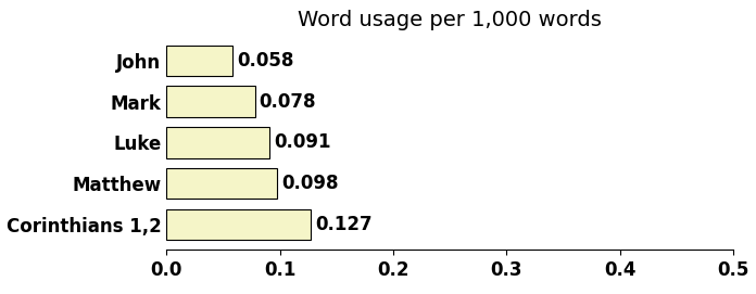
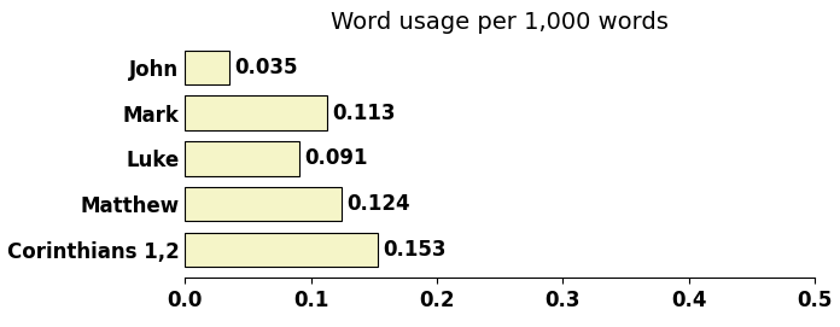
John: 0.058 -> 0.035
Mark: 0.078 -> 0.113
Matthew: 0.098 -> 0.124
Corinthians 1,2: 0.127 -> 0.153
